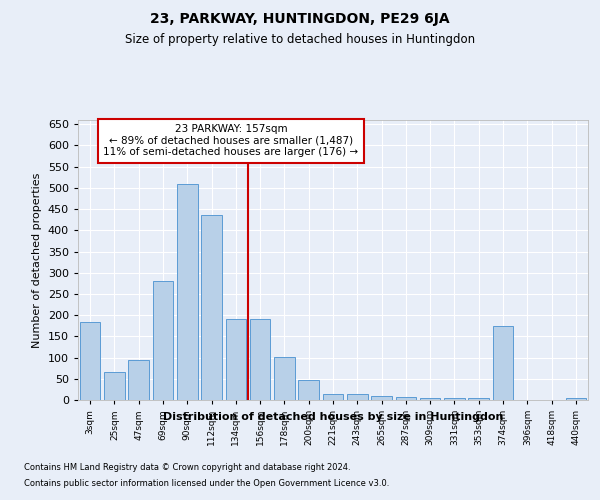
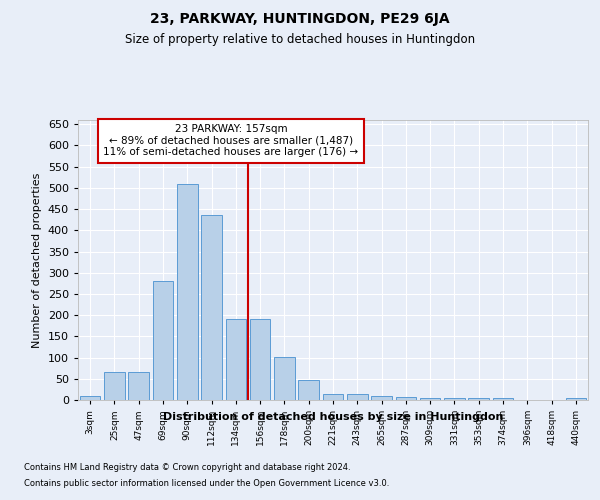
3sqm: 185 -> 10
47sqm: 95 -> 65
374sqm: 175 -> 5
